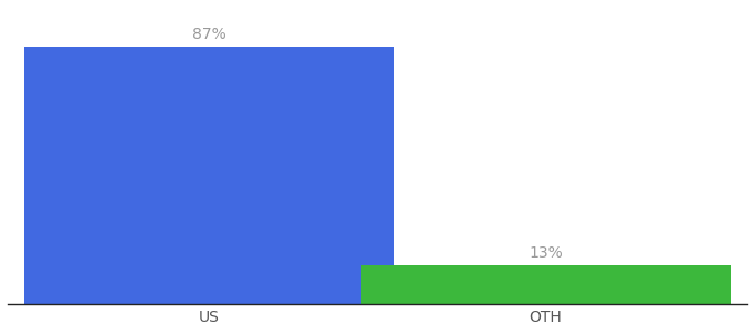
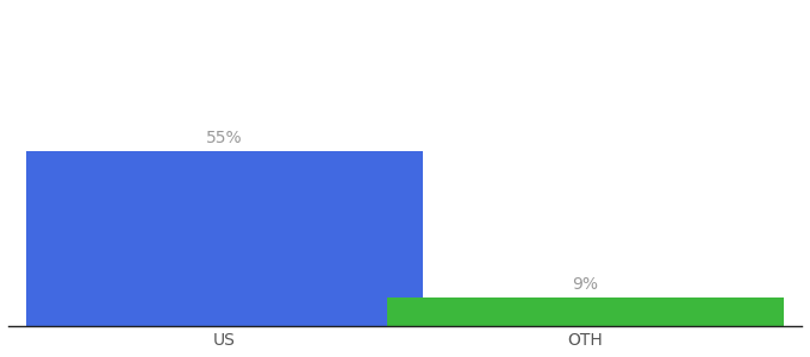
US: 87% -> 55%
OTH: 13% -> 9%
